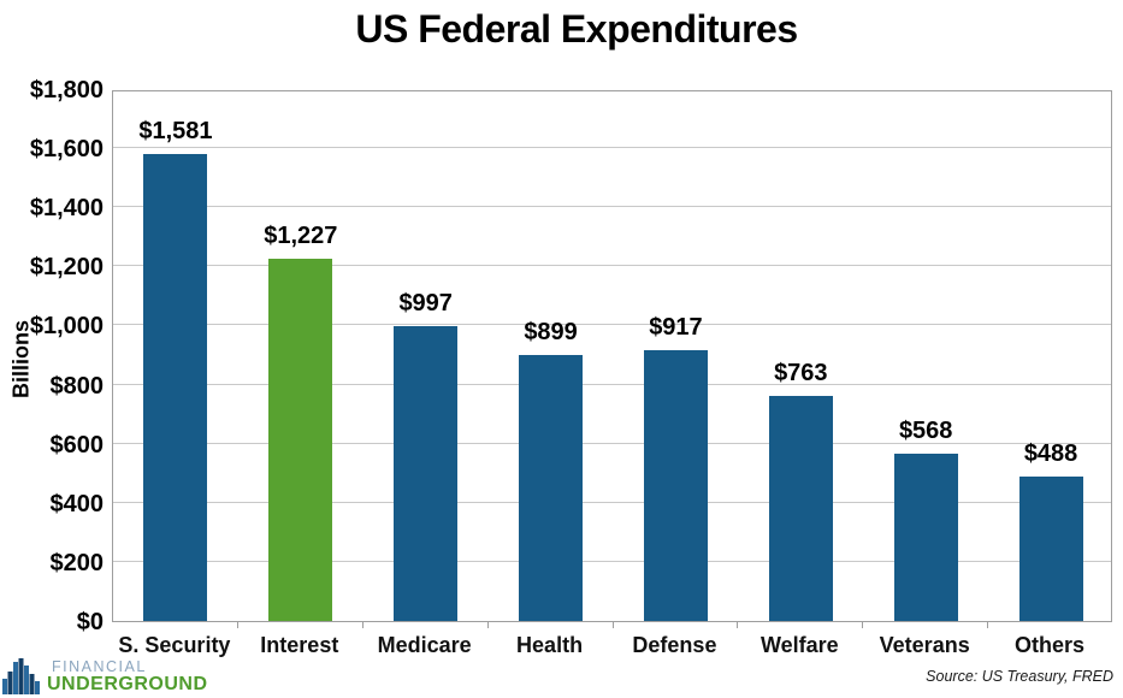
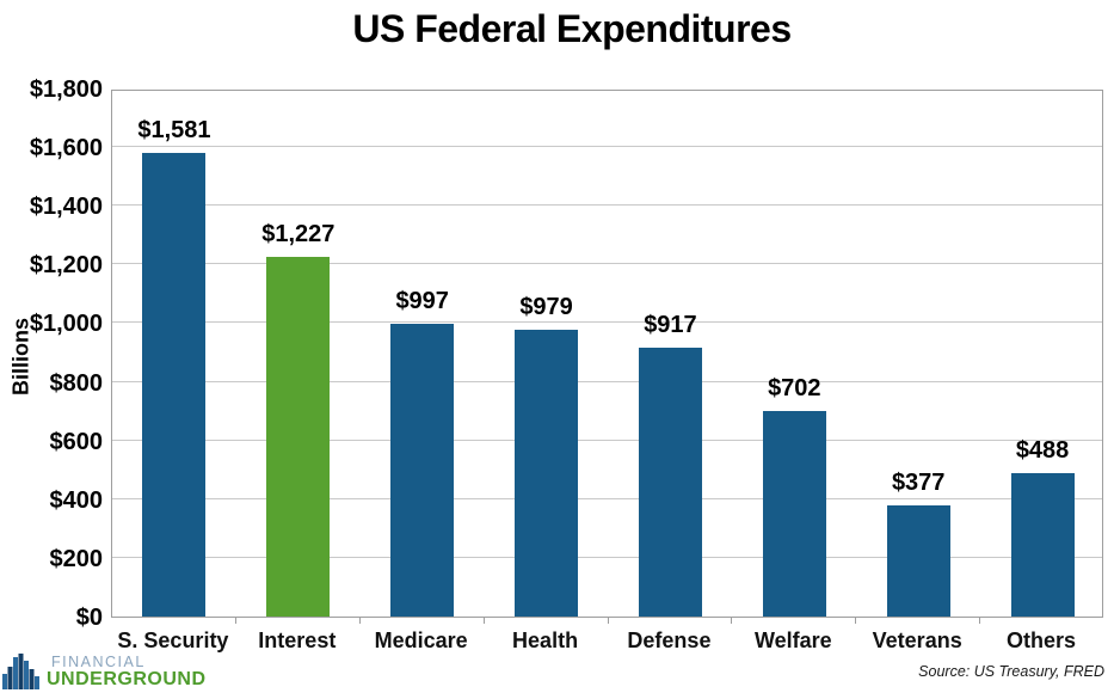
Health: $899 -> $979
Welfare: $763 -> $702
Veterans: $568 -> $377
